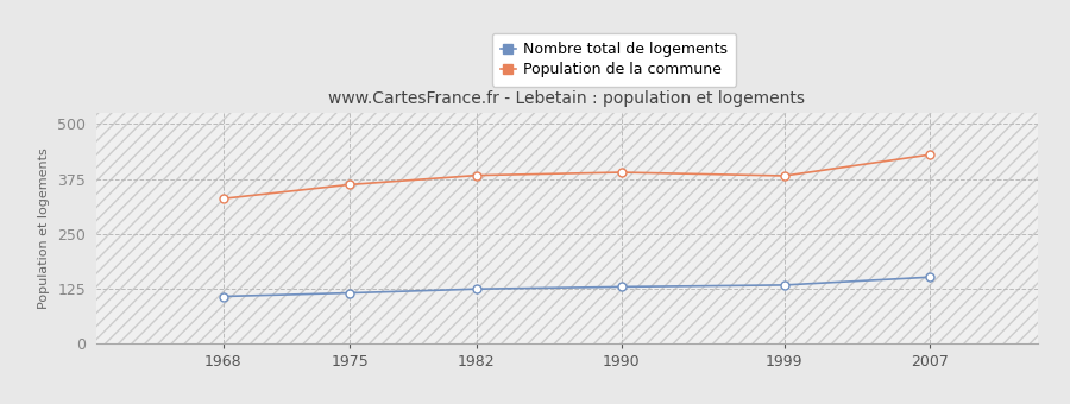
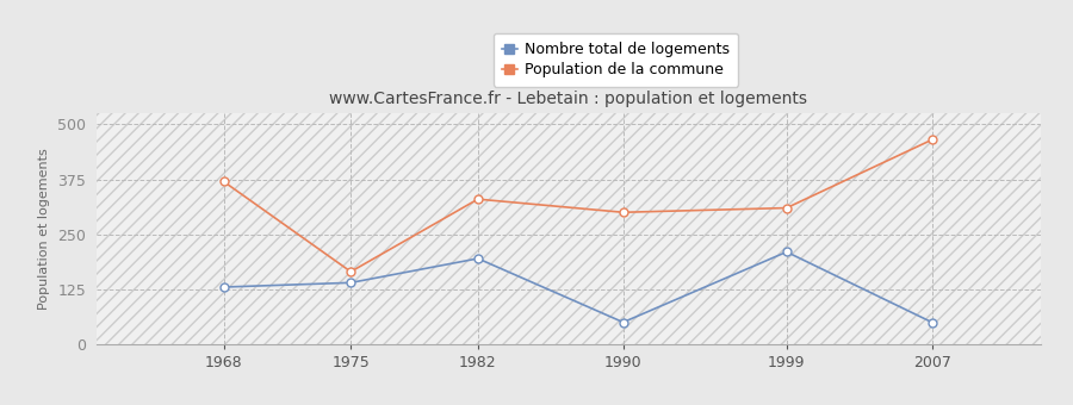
Nombre total de logements/1968: 107 -> 130
Population de la commune/1968: 330 -> 370
Nombre total de logements/1975: 115 -> 140
Population de la commune/1975: 362 -> 165
Nombre total de logements/1982: 124 -> 195
Population de la commune/1982: 383 -> 330
Nombre total de logements/1990: 129 -> 50
Population de la commune/1990: 390 -> 300
Nombre total de logements/1999: 133 -> 210
Population de la commune/1999: 382 -> 310
Nombre total de logements/2007: 151 -> 50
Population de la commune/2007: 430 -> 465
